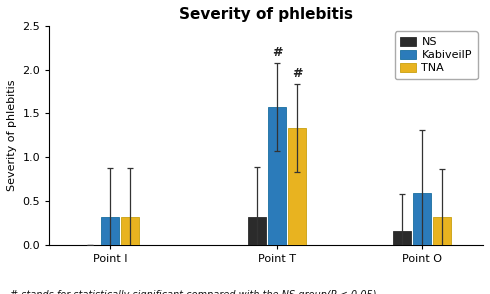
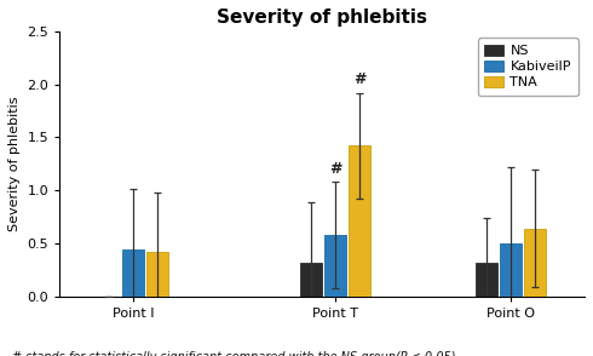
KabiveilP/Point I: 0.31 -> 0.44
TNA/Point I: 0.32 -> 0.42
KabiveilP/Point T: 1.57 -> 0.58
TNA/Point T: 1.33 -> 1.42
NS/Point O: 0.16 -> 0.32
KabiveilP/Point O: 0.59 -> 0.50
TNA/Point O: 0.31 -> 0.64
